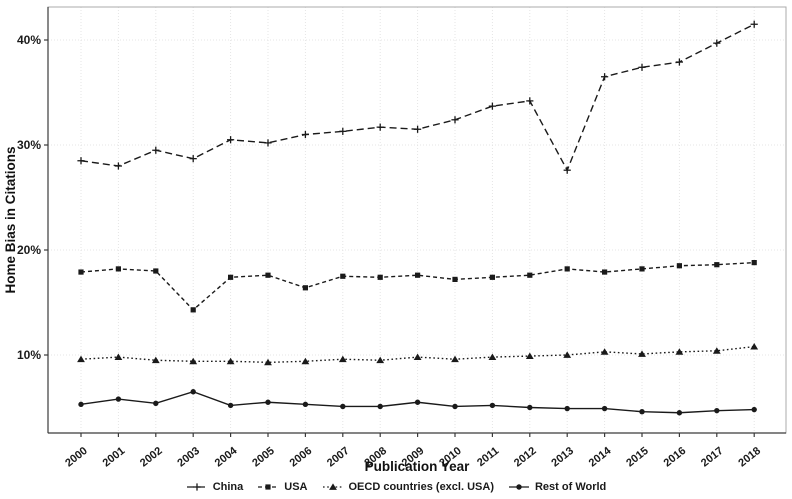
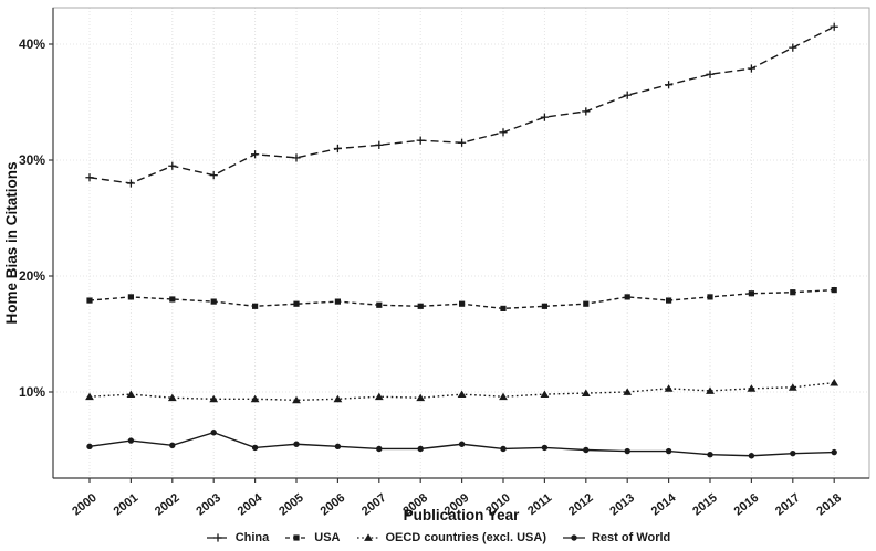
USA/2003: 14.3% -> 17.8%
USA/2006: 16.4% -> 17.8%
China/2013: 27.6% -> 35.6%
